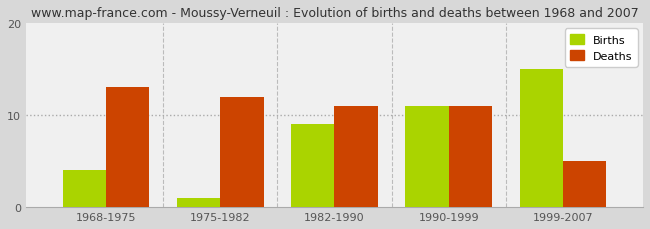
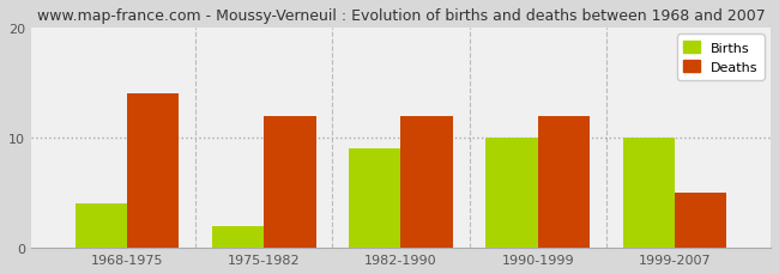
Deaths/1968-1975: 13 -> 14
Births/1975-1982: 1 -> 2
Deaths/1982-1990: 11 -> 12
Births/1990-1999: 11 -> 10
Deaths/1990-1999: 11 -> 12
Births/1999-2007: 15 -> 10
